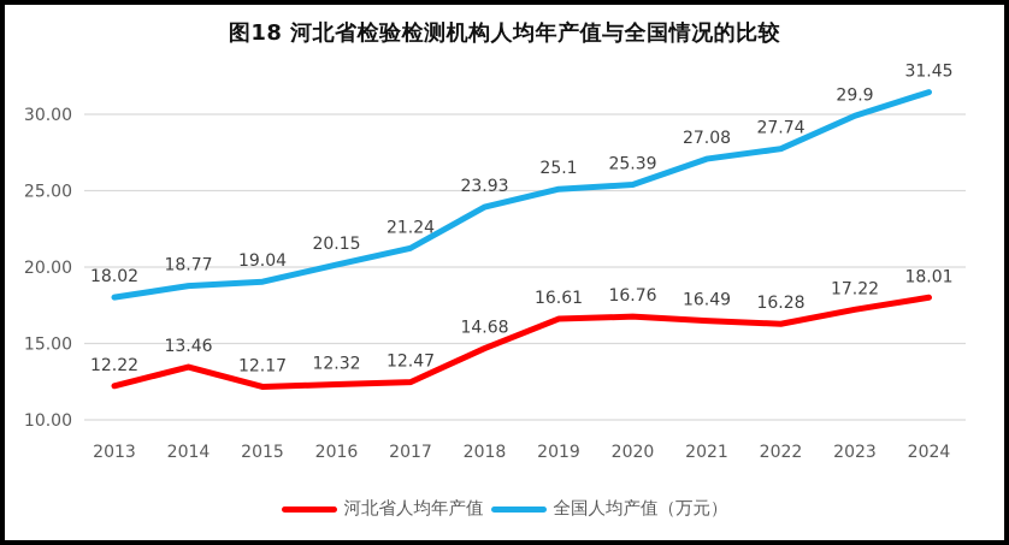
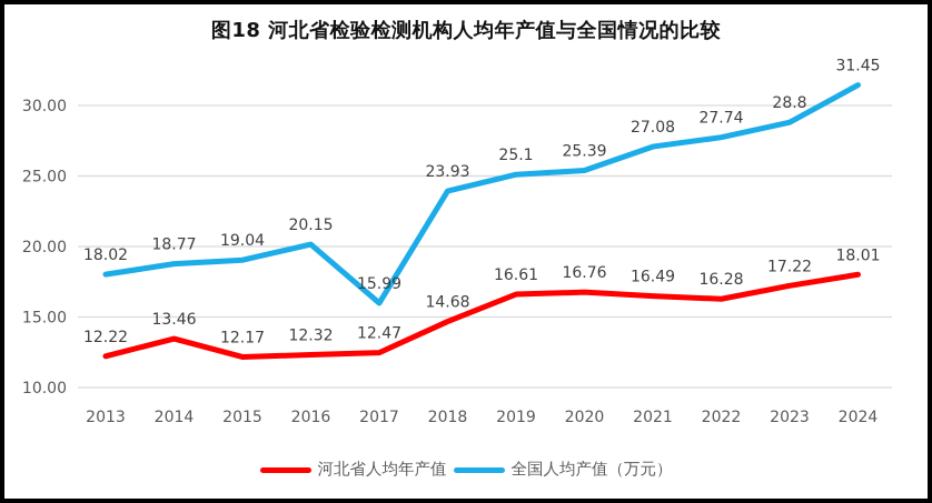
全国人均产值（万元）/2017: 21.24 -> 15.99
全国人均产值（万元）/2023: 29.9 -> 28.8
